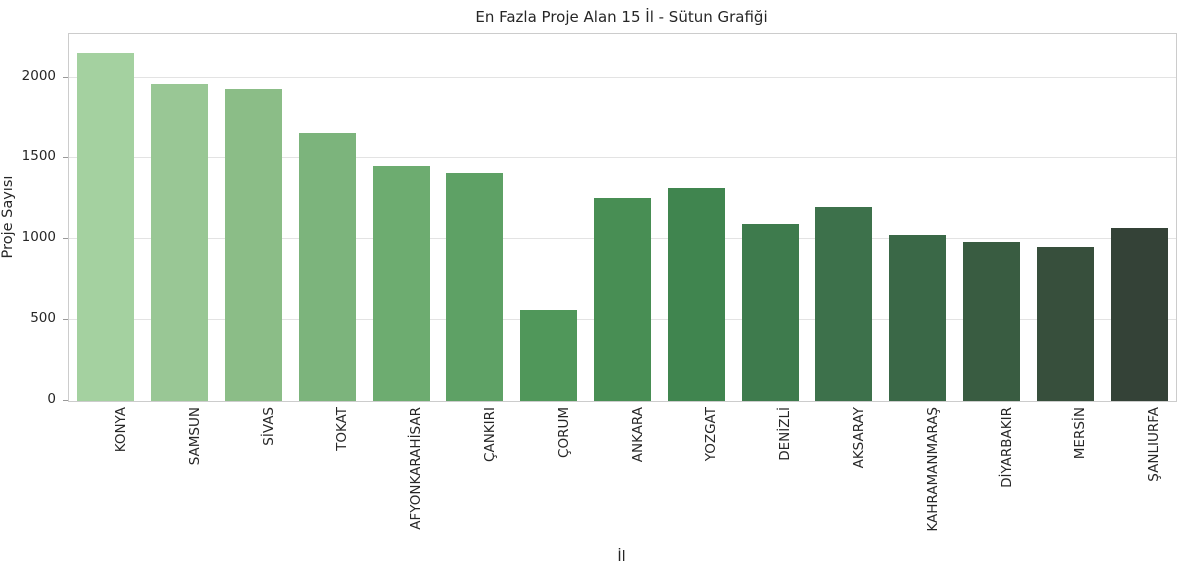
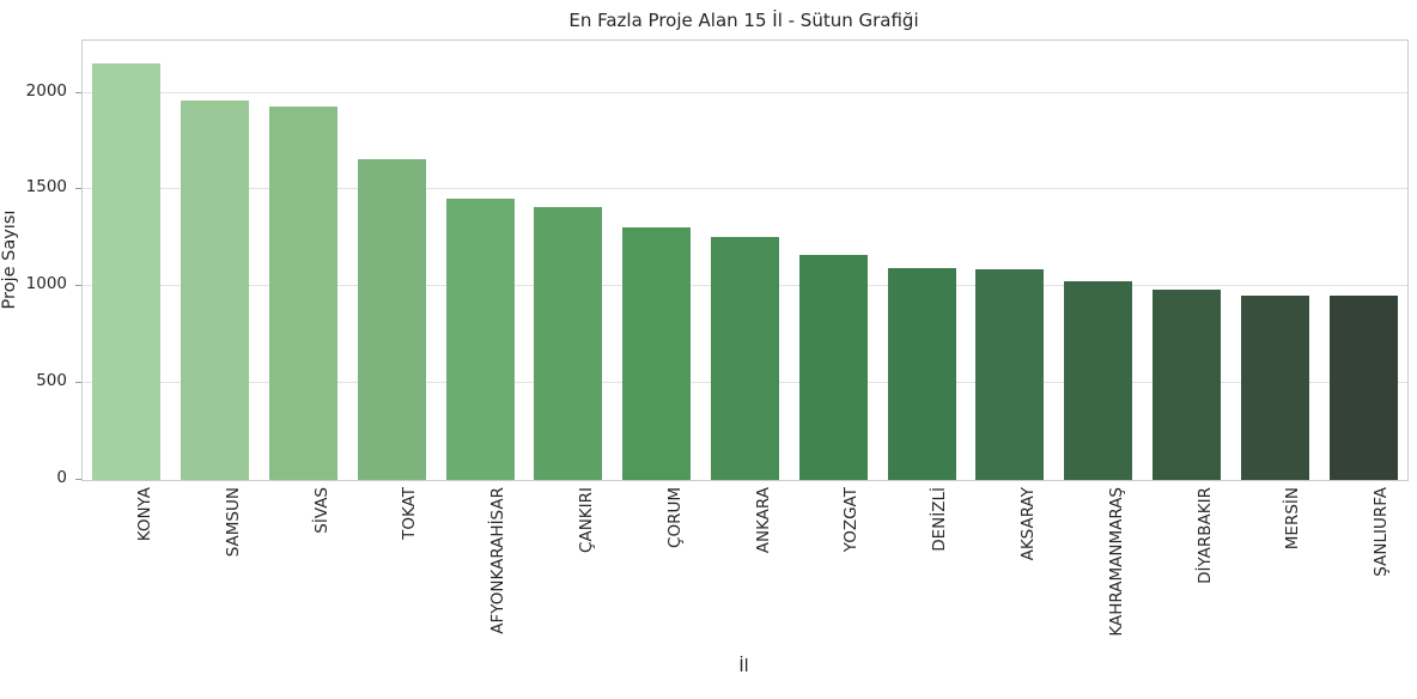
ÇORUM: 560 -> 1300
YOZGAT: 1320 -> 1160
AKSARAY: 1200 -> 1090
ŞANLIURFA: 1070 -> 950
